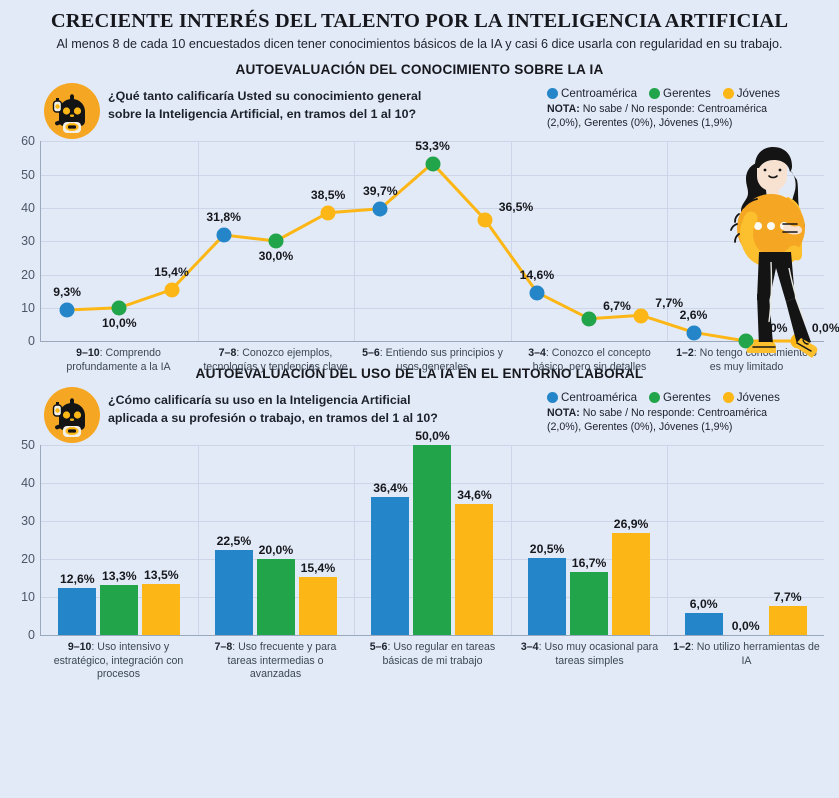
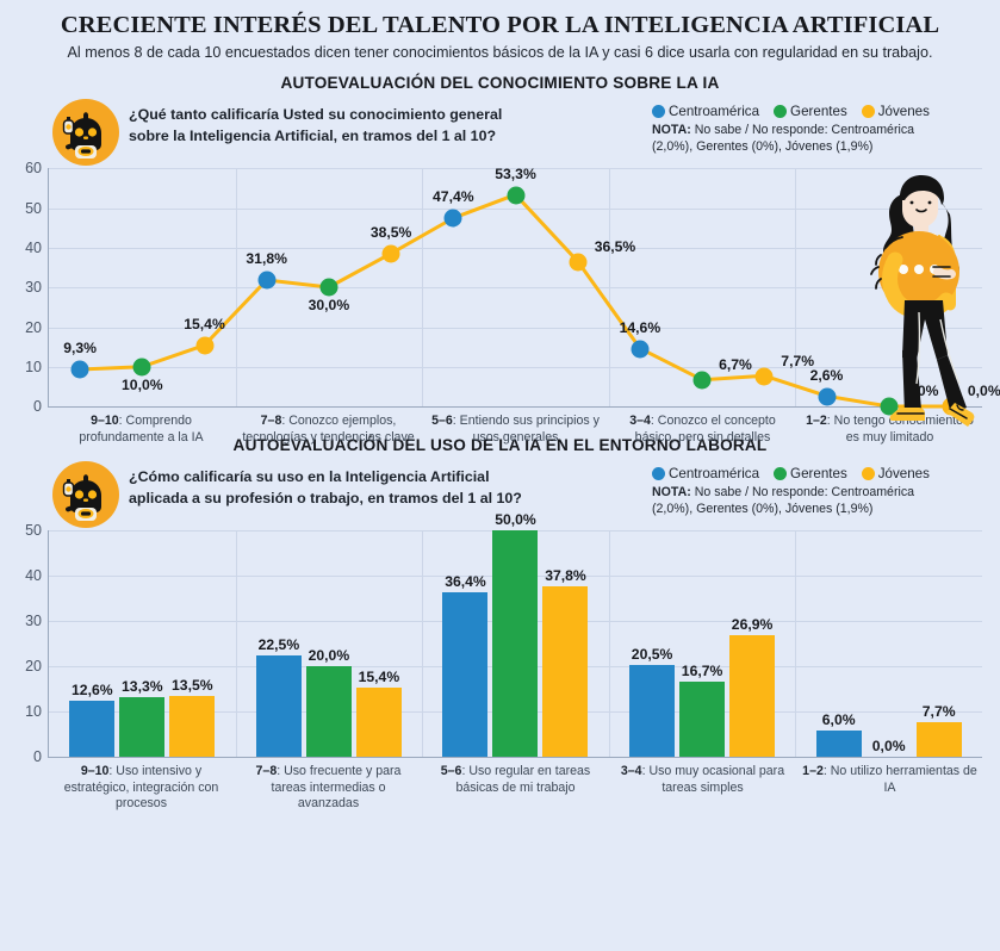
AUTOEVALUACIÓN DEL CONOCIMIENTO SOBRE LA IA/Centroamérica/5–6: Entiendo sus principios y usos generales: 39,7% -> 47,4%
AUTOEVALUACIÓN DEL USO DE LA IA EN EL ENTORNO LABORAL/Jóvenes/5–6: Uso regular en tareas básicas de mi trabajo: 34,6% -> 37,8%
